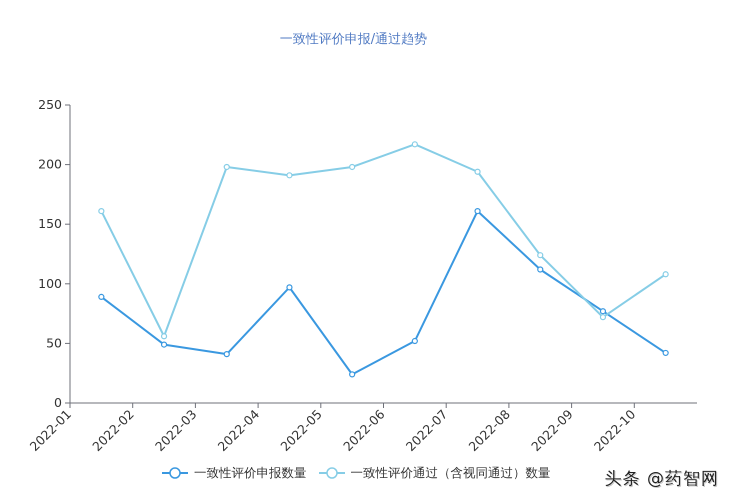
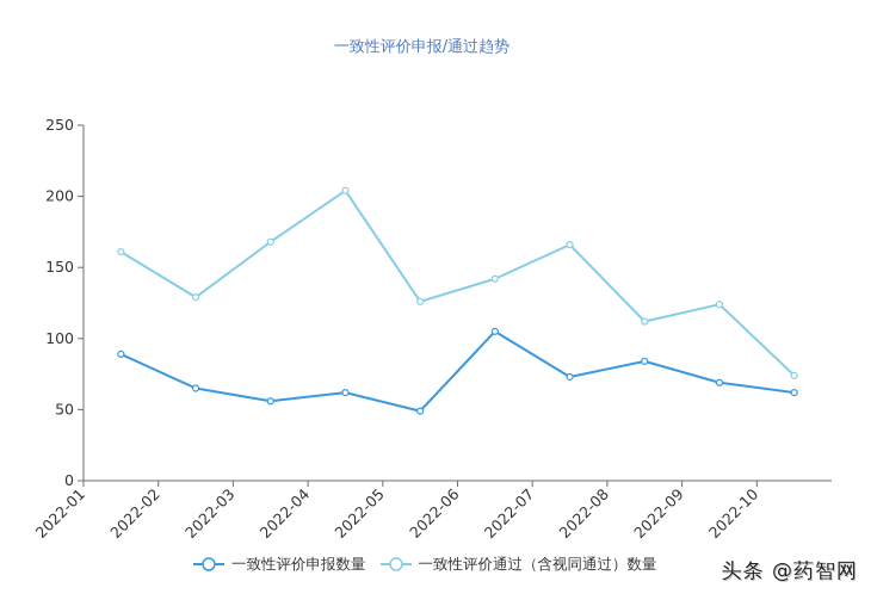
一致性评价申报数量/2022-02: 49 -> 65
一致性评价通过（含视同通过）数量/2022-02: 56 -> 129
一致性评价申报数量/2022-03: 41 -> 56
一致性评价通过（含视同通过）数量/2022-03: 198 -> 168
一致性评价申报数量/2022-04: 97 -> 62
一致性评价通过（含视同通过）数量/2022-04: 191 -> 204
一致性评价申报数量/2022-05: 24 -> 49
一致性评价通过（含视同通过）数量/2022-05: 198 -> 126
一致性评价申报数量/2022-06: 52 -> 105
一致性评价通过（含视同通过）数量/2022-06: 217 -> 142
一致性评价申报数量/2022-07: 161 -> 73
一致性评价通过（含视同通过）数量/2022-07: 194 -> 166
一致性评价申报数量/2022-08: 112 -> 84
一致性评价通过（含视同通过）数量/2022-08: 124 -> 112
一致性评价申报数量/2022-09: 77 -> 69
一致性评价通过（含视同通过）数量/2022-09: 72 -> 124
一致性评价申报数量/2022-10: 42 -> 62
一致性评价通过（含视同通过）数量/2022-10: 108 -> 74
